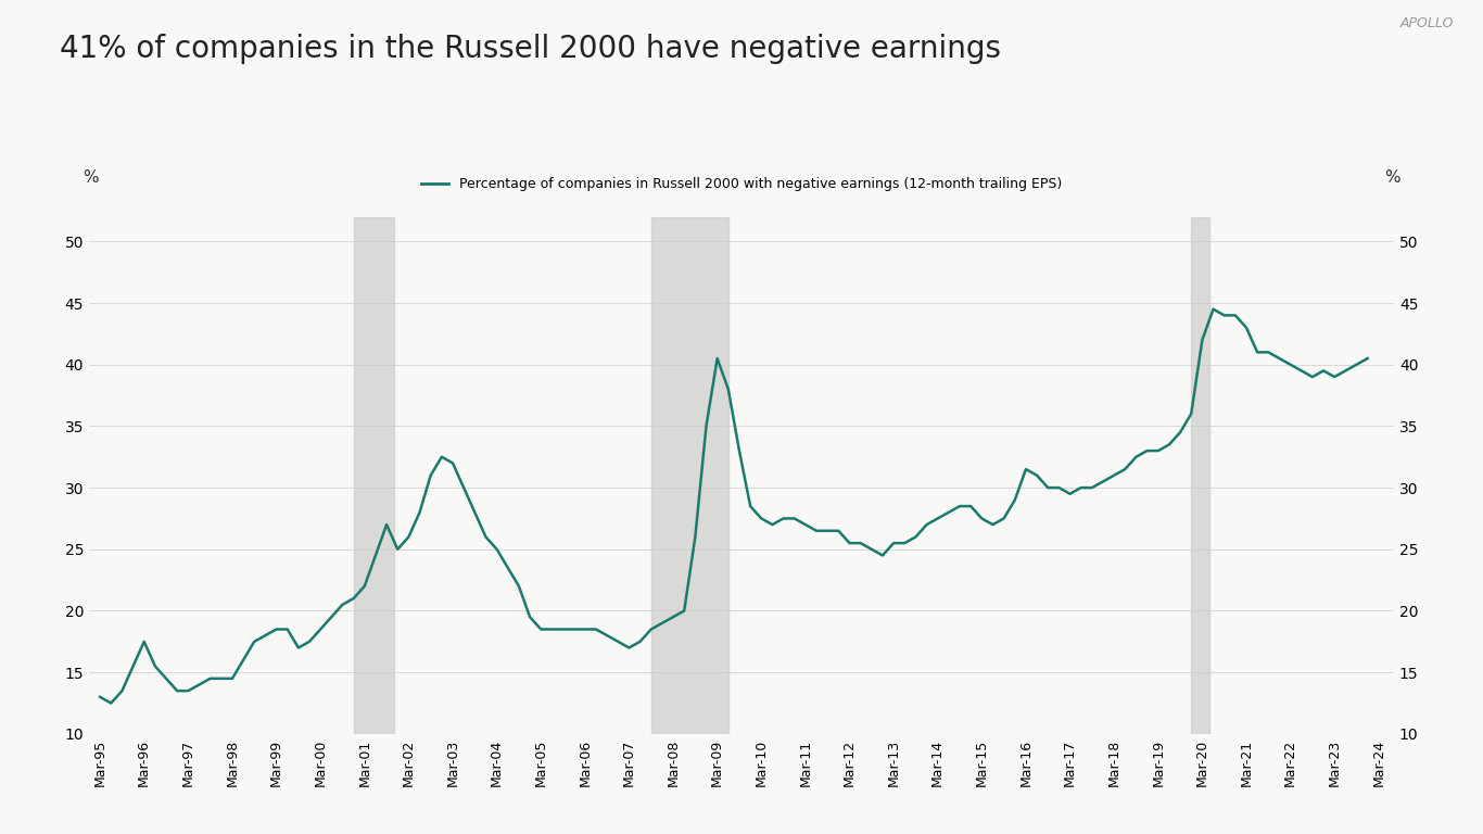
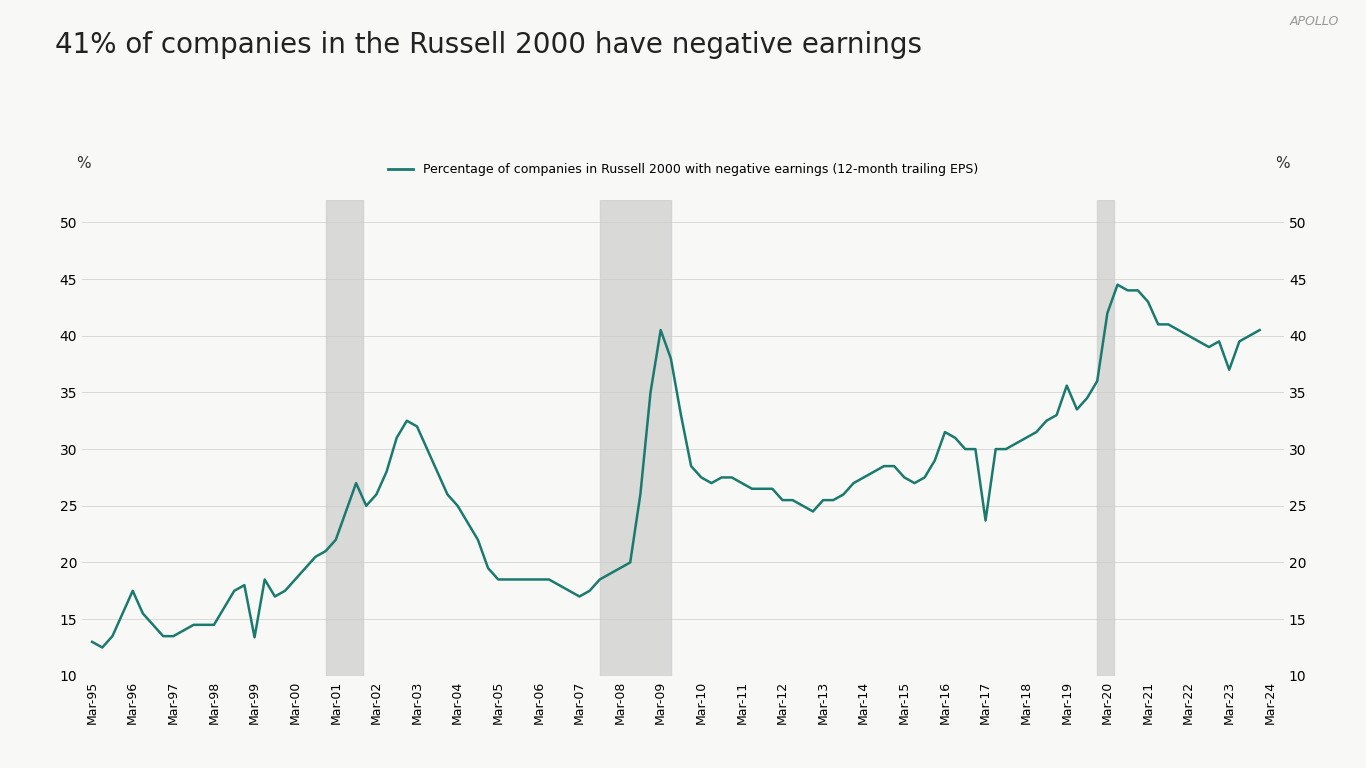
Mar-99: 18.5 -> 13.4
Mar-17: 29.5 -> 23.7
Mar-19: 33.0 -> 35.6
Mar-23: 39.0 -> 37.0
